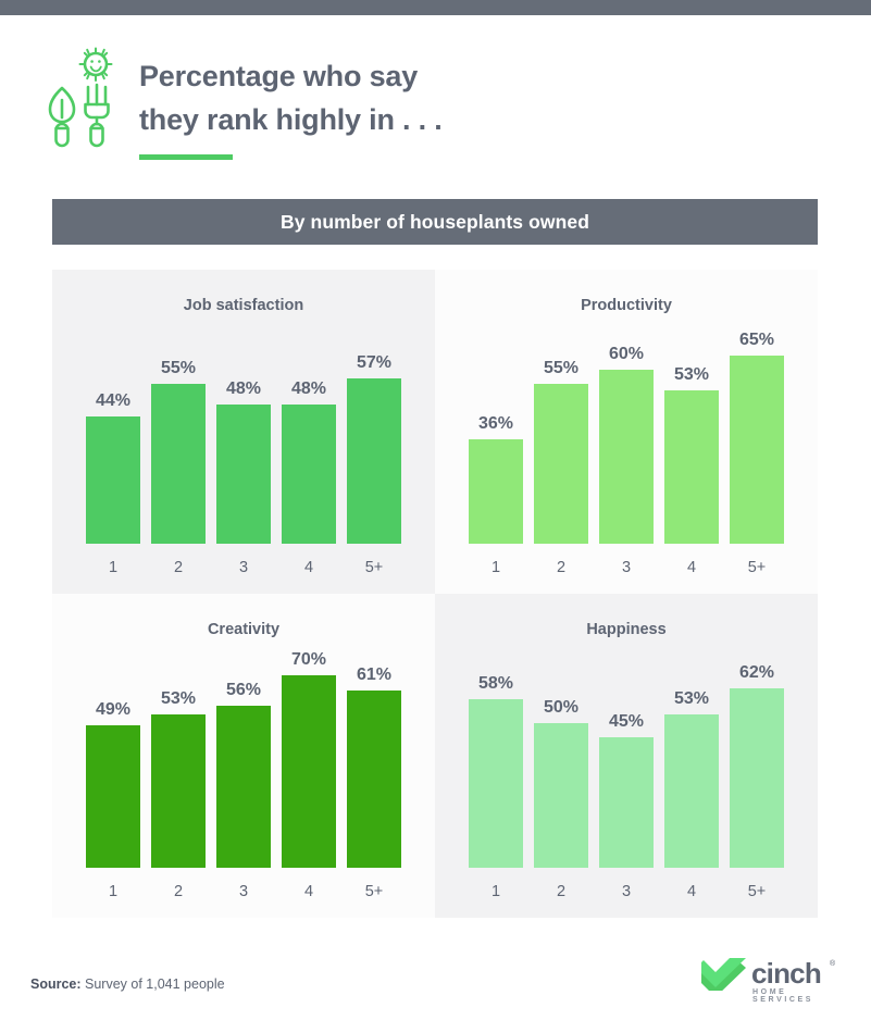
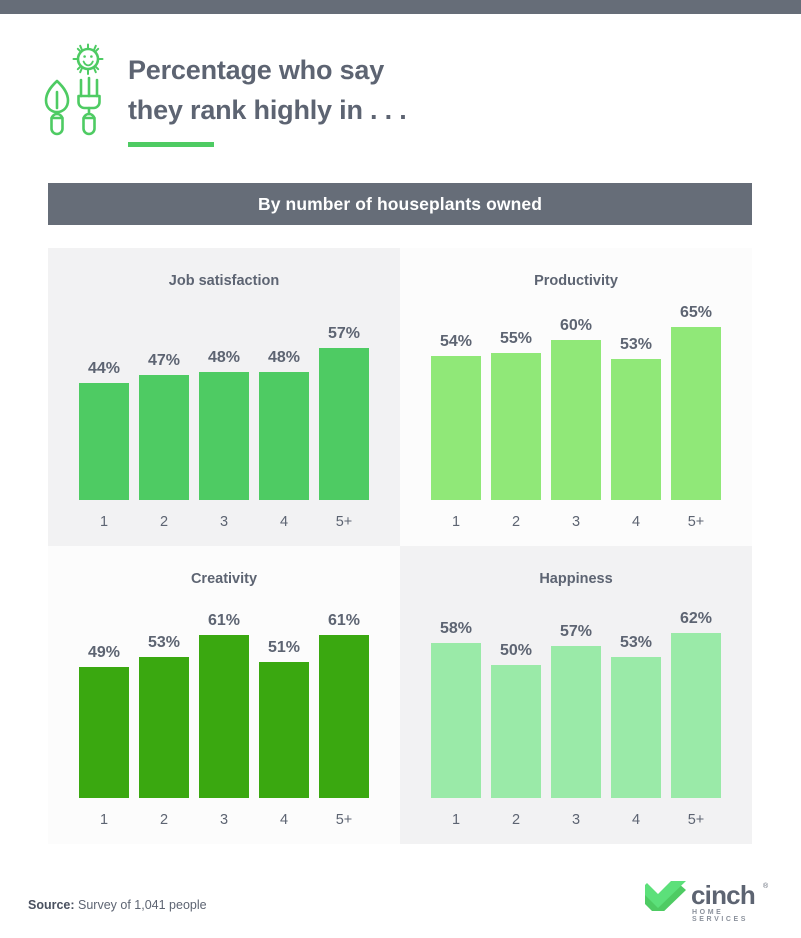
Job satisfaction/2: 55% -> 47%
Productivity/1: 36% -> 54%
Creativity/3: 56% -> 61%
Creativity/4: 70% -> 51%
Happiness/3: 45% -> 57%
